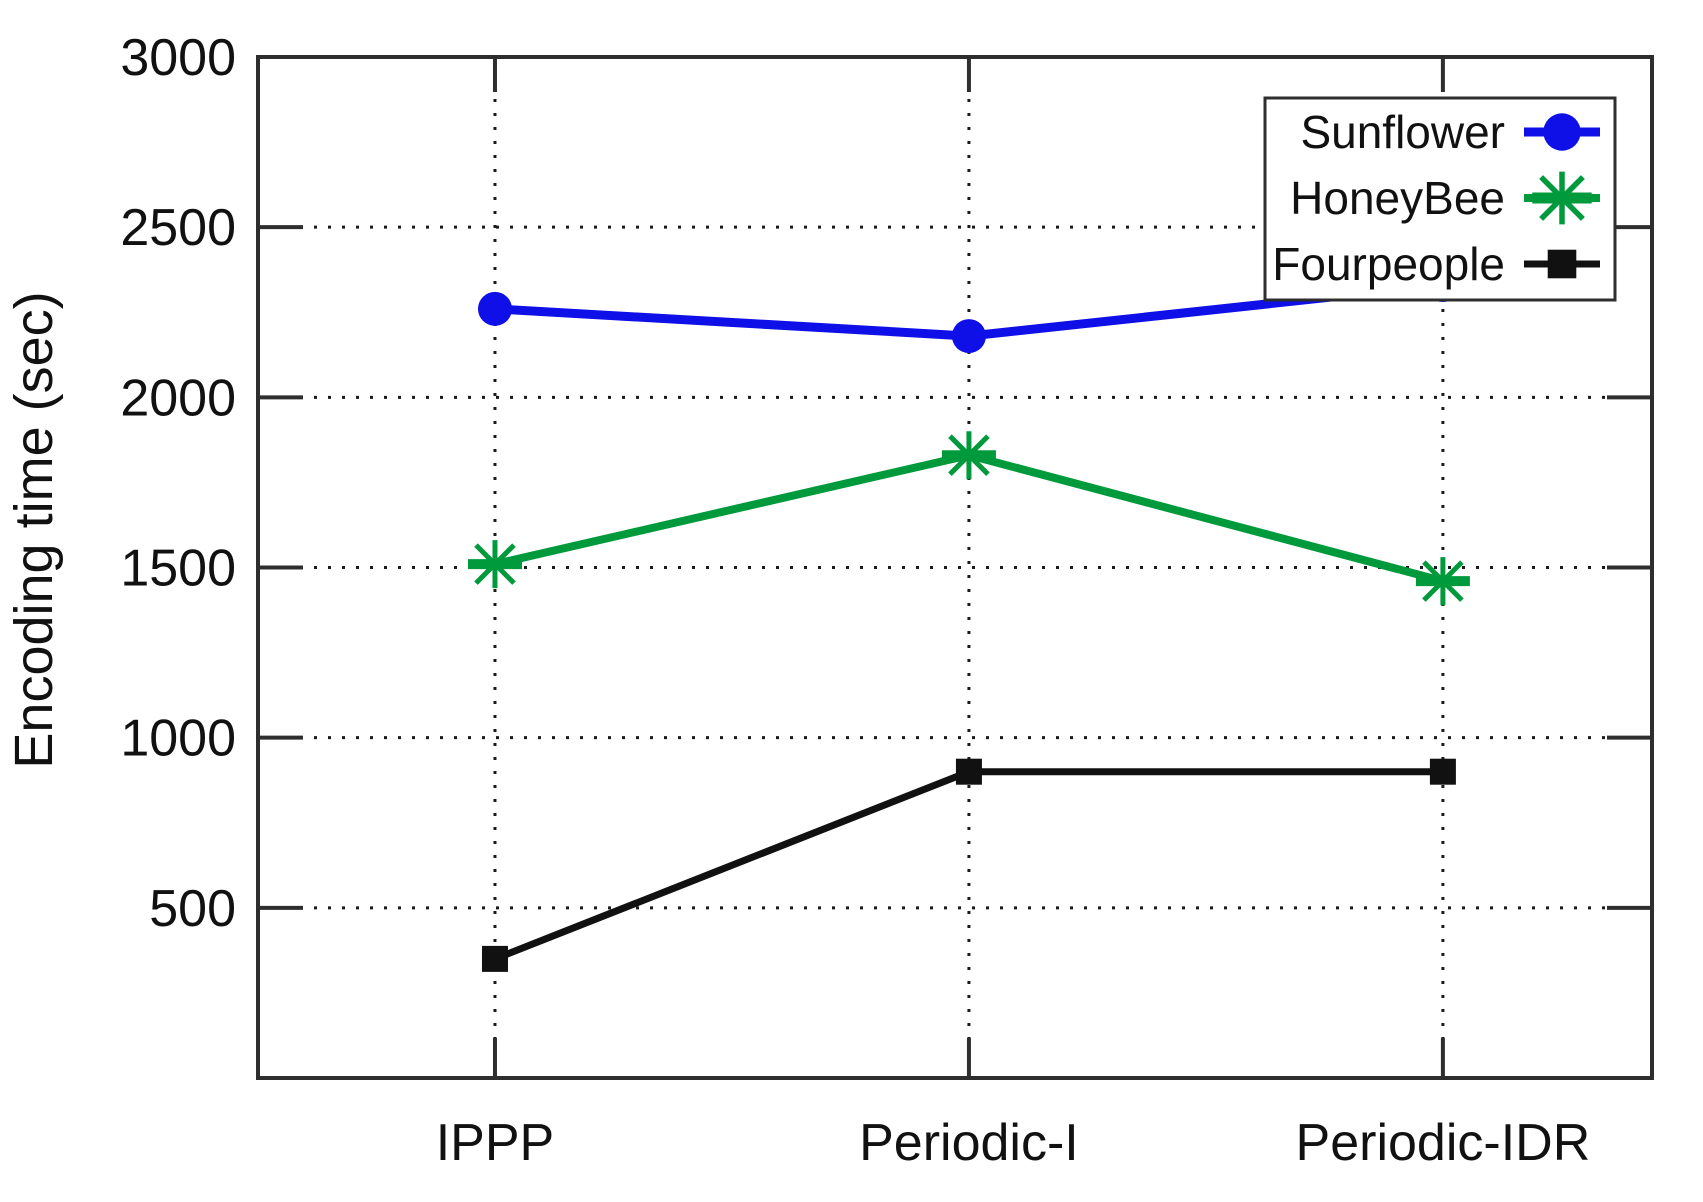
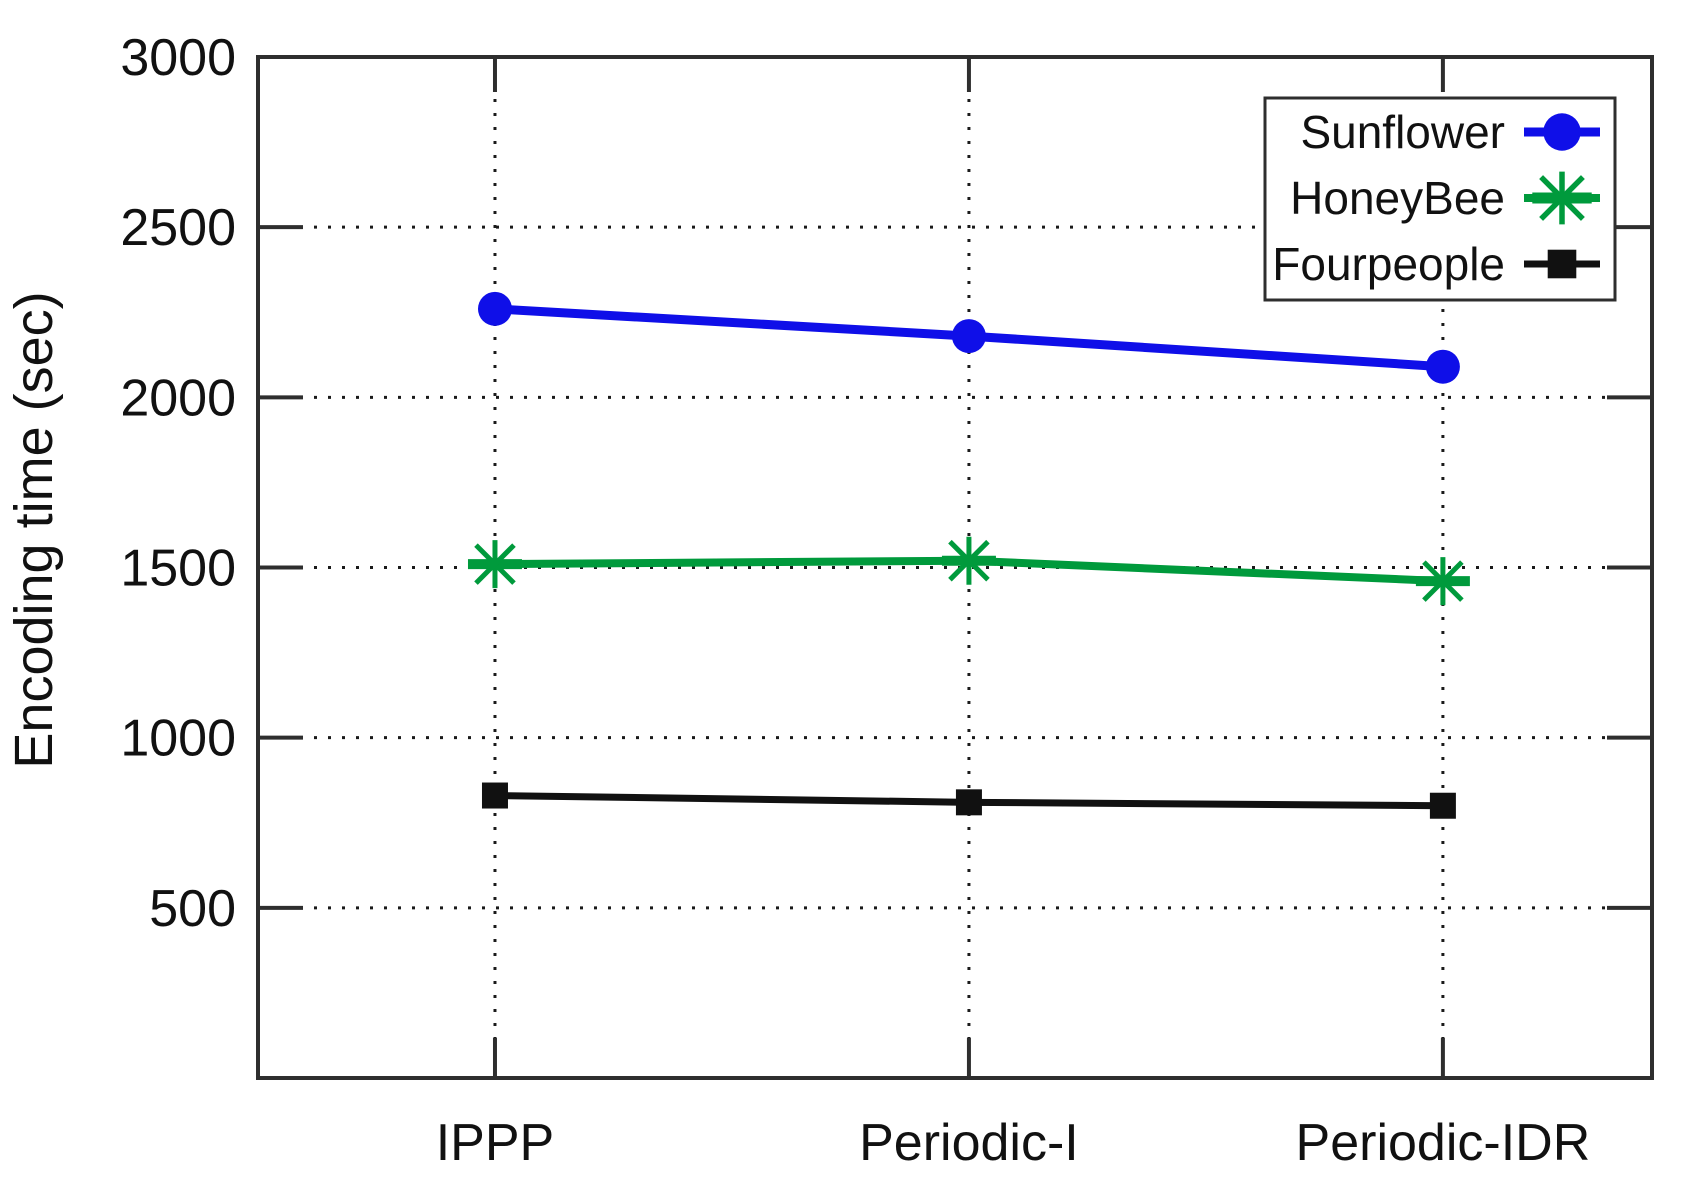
Fourpeople/IPPP: 350 -> 830
HoneyBee/Periodic-I: 1830 -> 1520
Fourpeople/Periodic-I: 900 -> 810
Sunflower/Periodic-IDR: 2330 -> 2090
Fourpeople/Periodic-IDR: 900 -> 800
